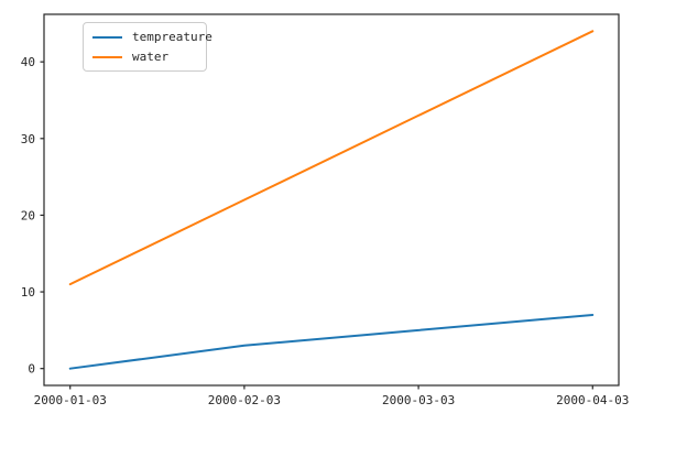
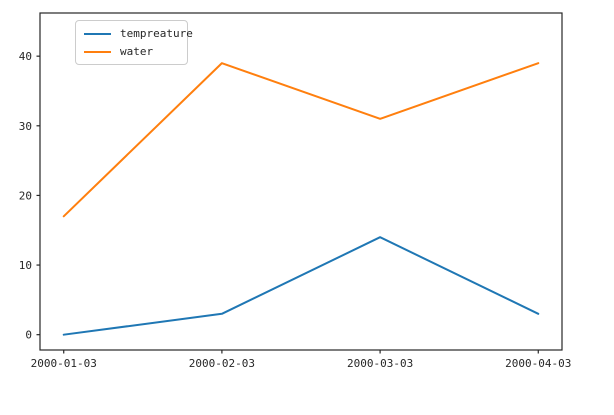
water/2000-01-03: 11 -> 17
water/2000-02-03: 22 -> 39
tempreature/2000-03-03: 5 -> 14
water/2000-03-03: 33 -> 31
tempreature/2000-04-03: 7 -> 3
water/2000-04-03: 44 -> 39
